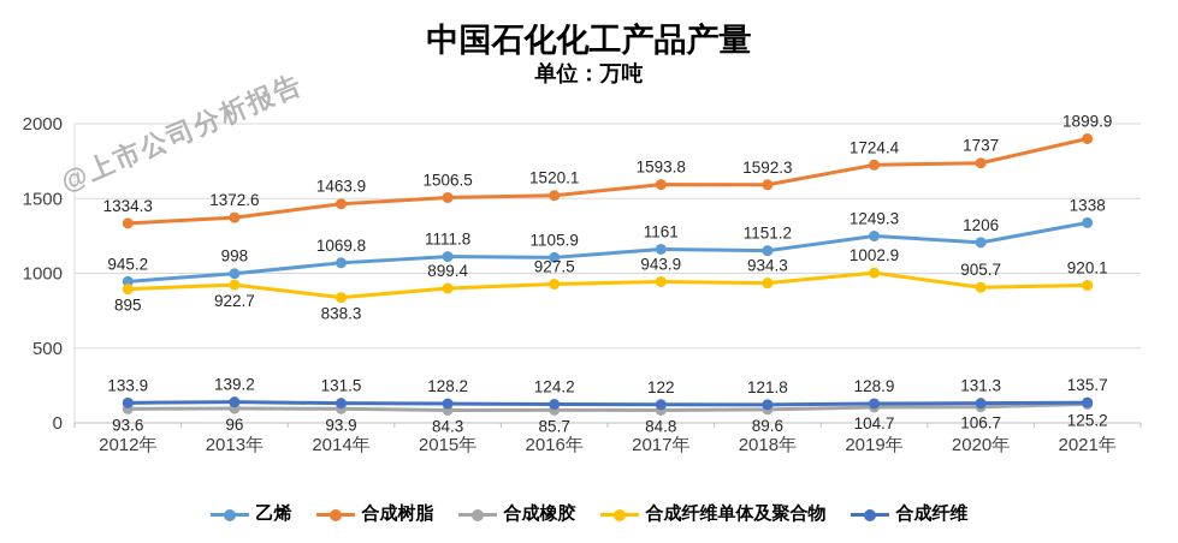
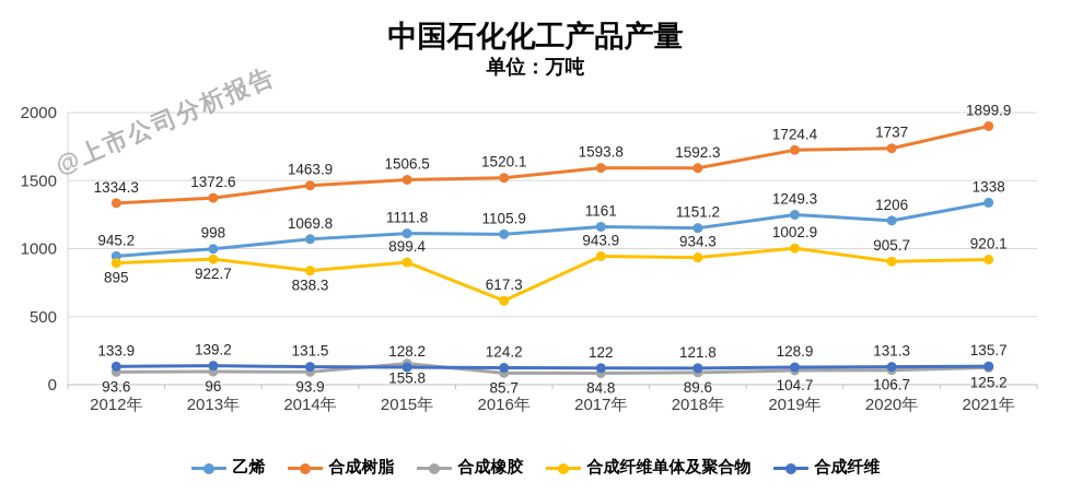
合成橡胶/2015年: 84.3 -> 155.8
合成纤维单体及聚合物/2016年: 927.5 -> 617.3
